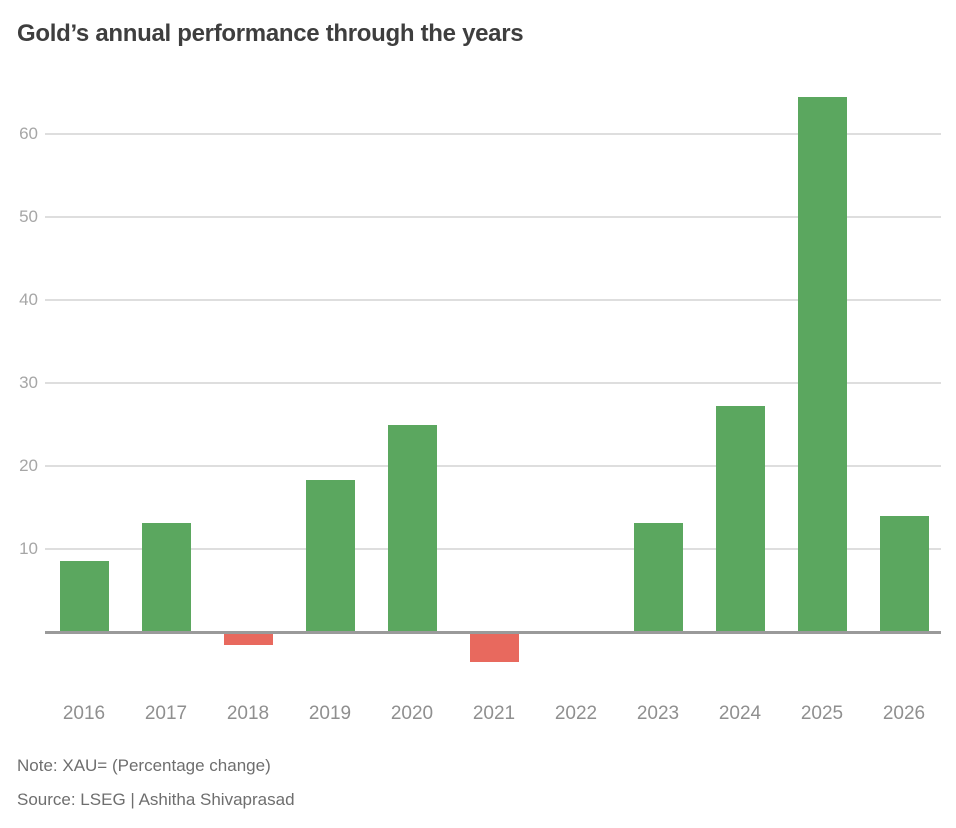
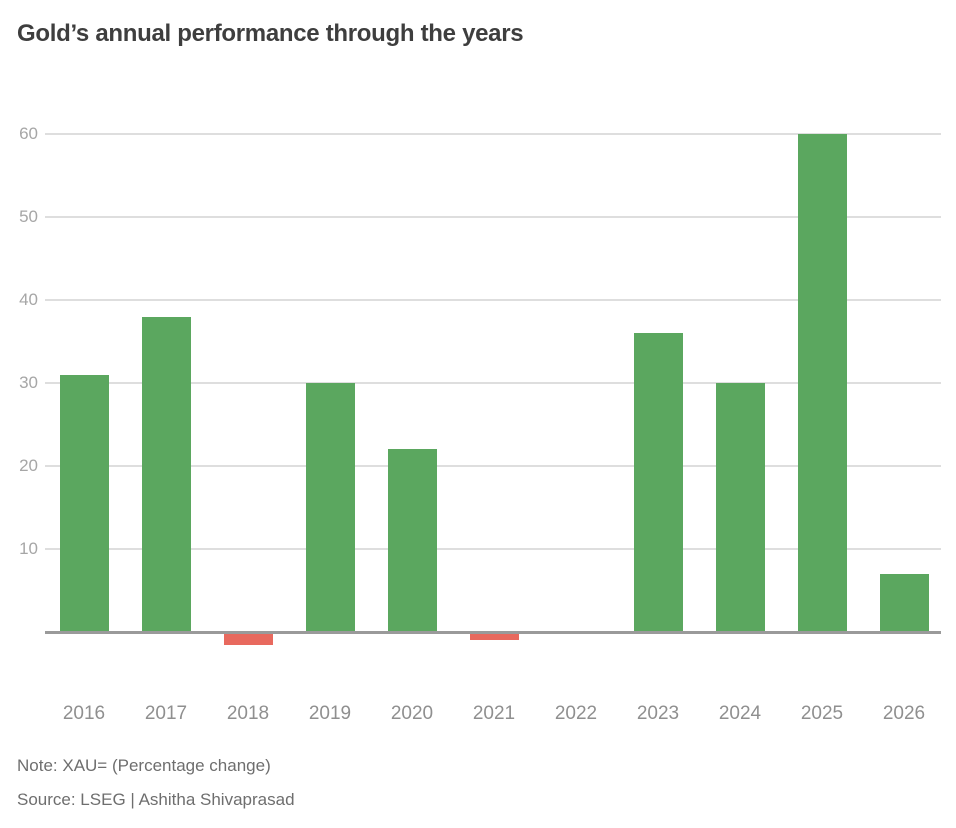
2016: 8 -> 31
2017: 13 -> 38
2019: 18 -> 30
2020: 25 -> 22
2021: -4 -> -1
2023: 13 -> 36
2024: 27 -> 30
2025: 64 -> 60
2026: 14 -> 7
